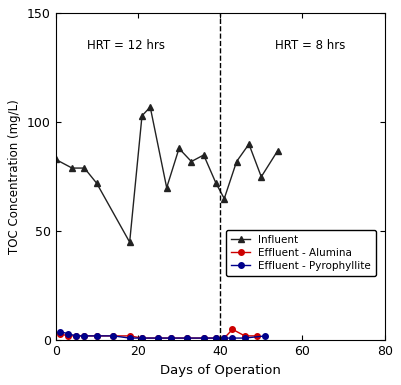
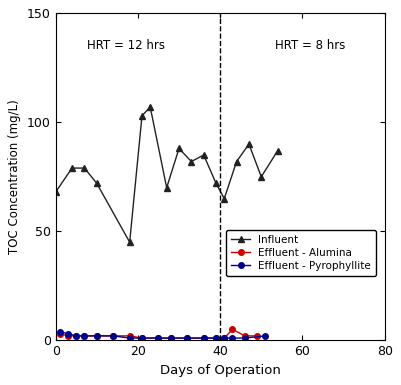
Influent/0: 83 -> 68
